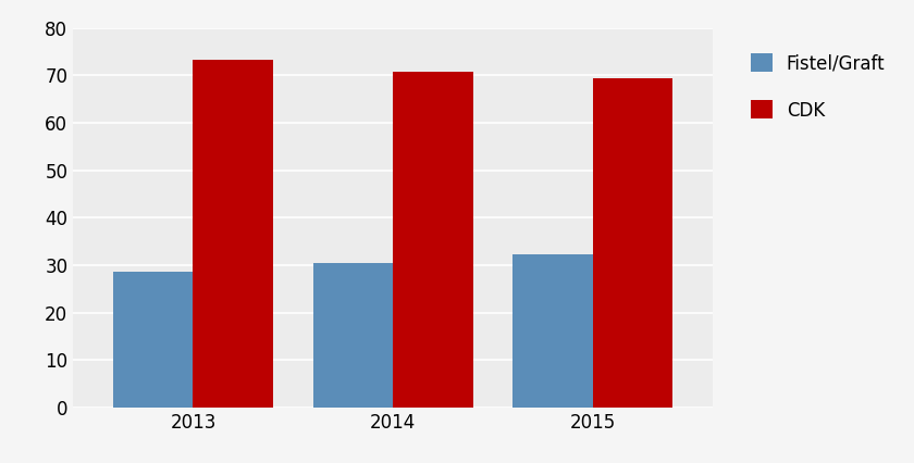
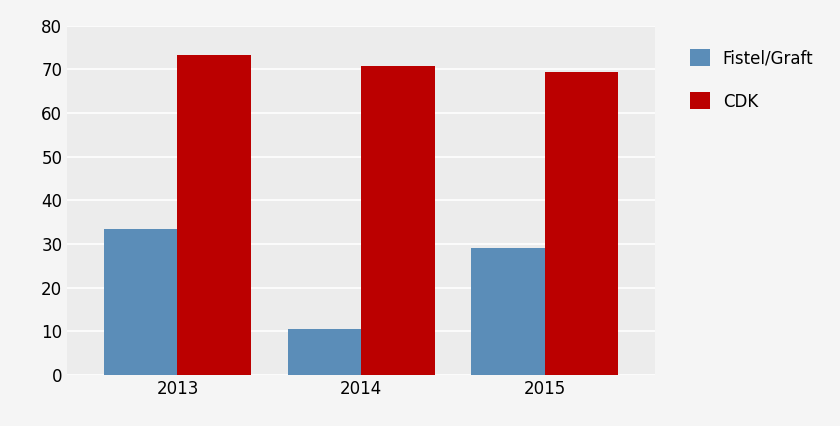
Fistel/Graft/2013: 28.5 -> 33.5
Fistel/Graft/2014: 30.5 -> 10.5
Fistel/Graft/2015: 32.2 -> 29.0
